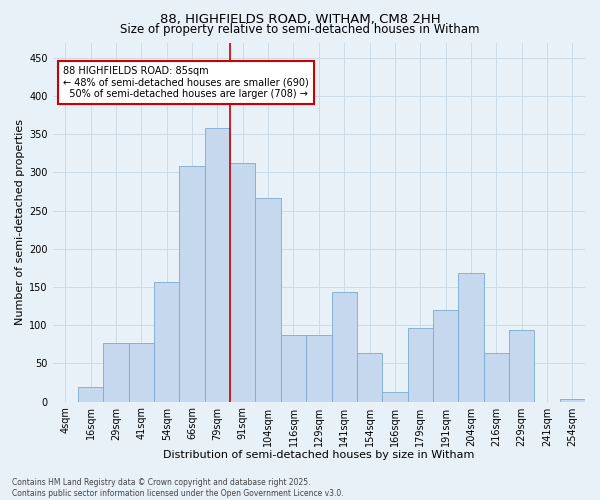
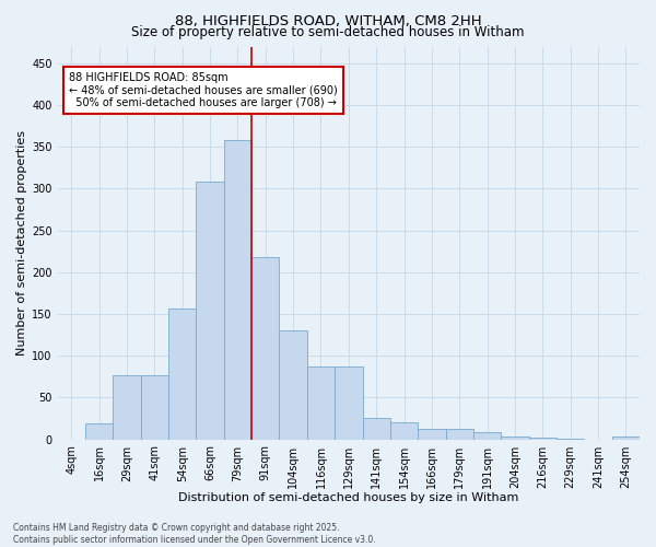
91sqm: 312 -> 218
104sqm: 266 -> 130
141sqm: 144 -> 26
154sqm: 64 -> 21
179sqm: 96 -> 12
191sqm: 120 -> 8
204sqm: 168 -> 4
216sqm: 64 -> 2
229sqm: 94 -> 1
